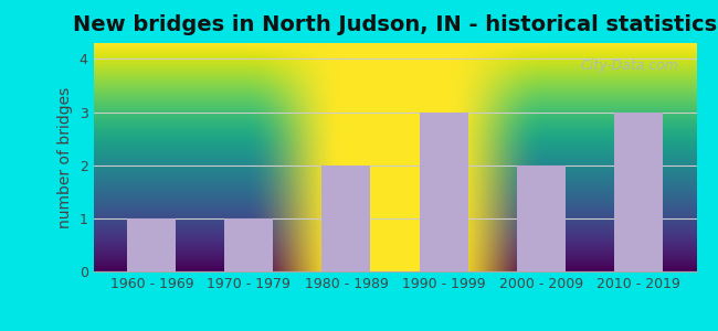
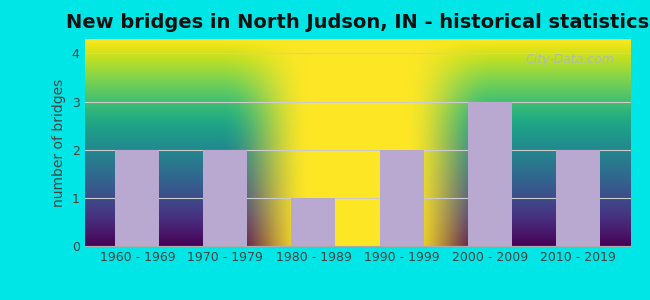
1960 - 1969: 1 -> 2
1970 - 1979: 1 -> 2
1980 - 1989: 2 -> 1
1990 - 1999: 3 -> 2
2000 - 2009: 2 -> 3
2010 - 2019: 3 -> 2
